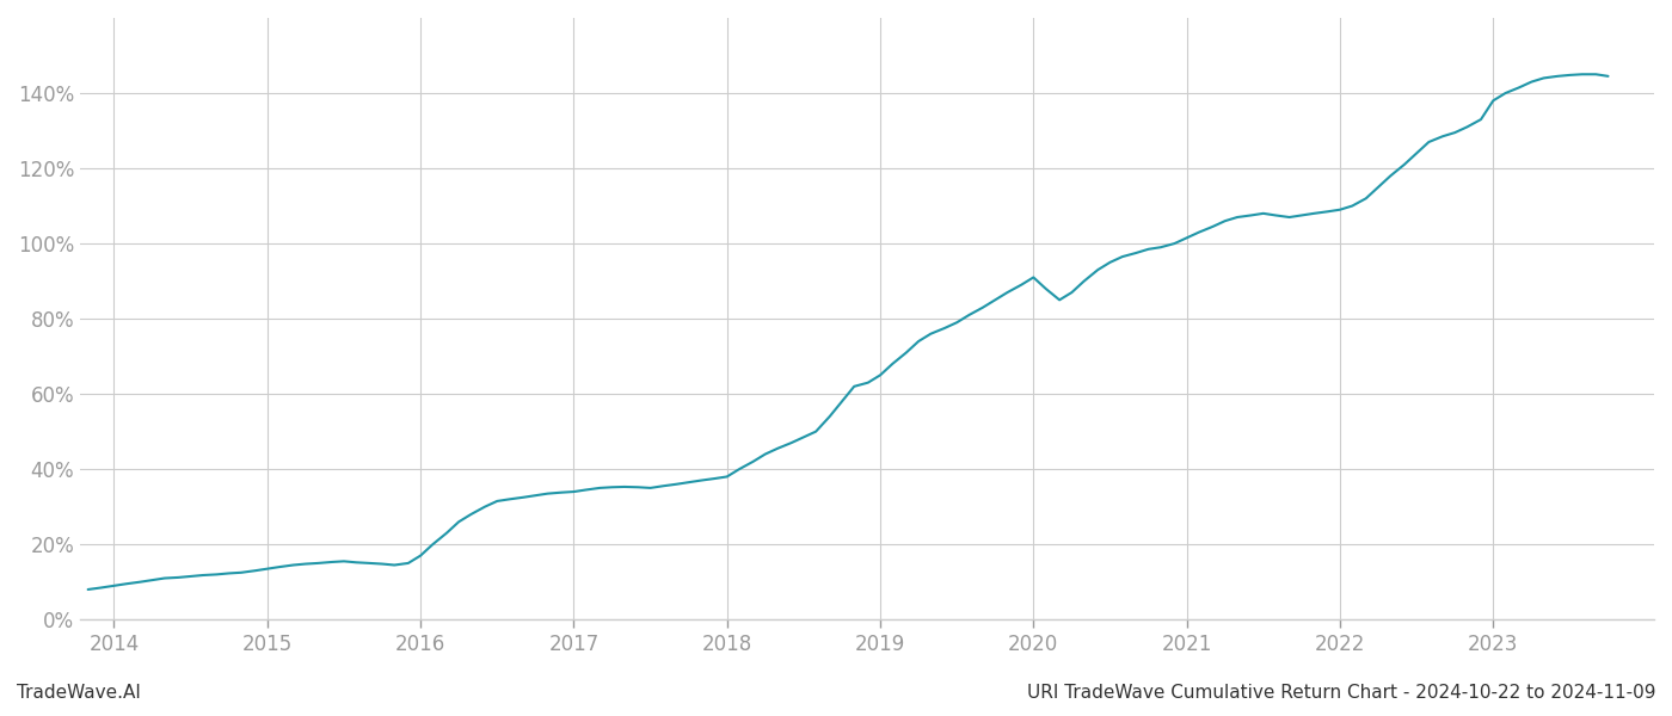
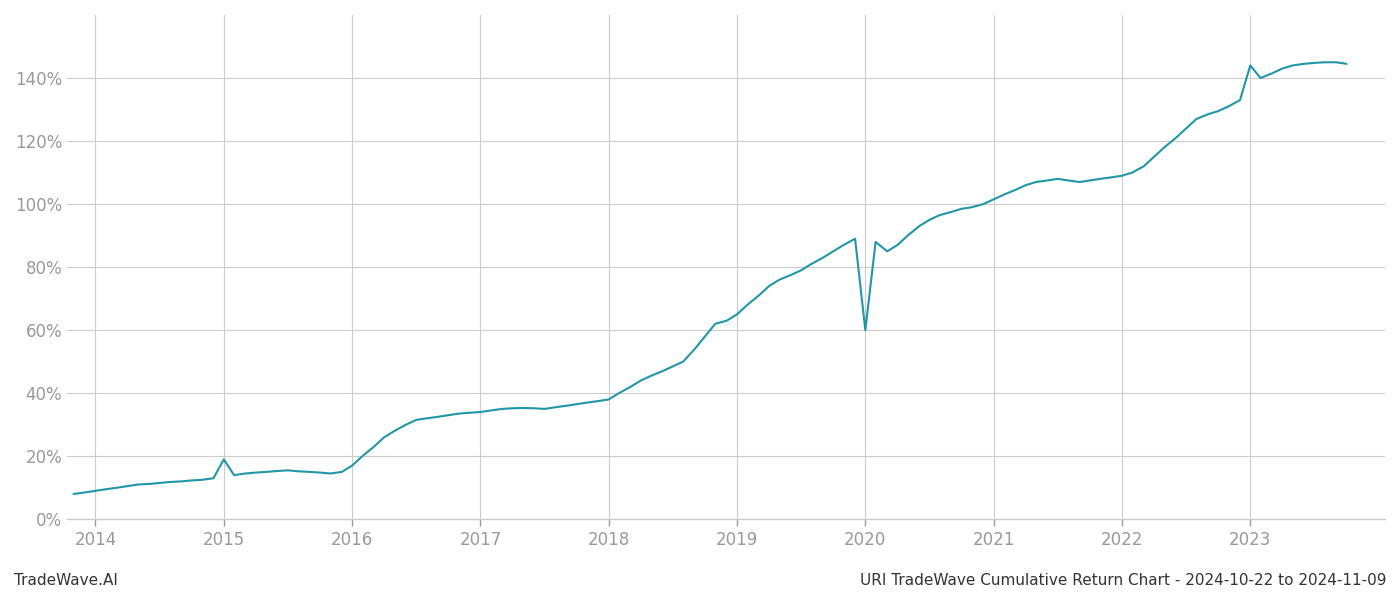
2015: 13.5% -> 19.0%
2020: 91.0% -> 60.0%
2023: 138.0% -> 144.0%
